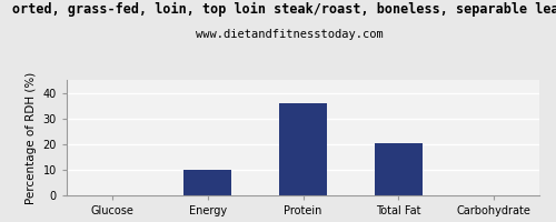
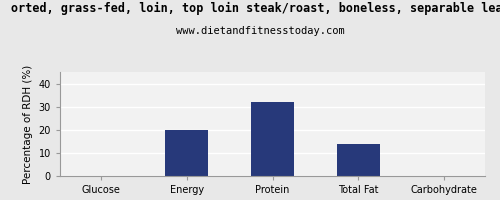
Energy: 10.0 -> 20.0
Protein: 36.0 -> 32.0
Total Fat: 20.3 -> 14.0
